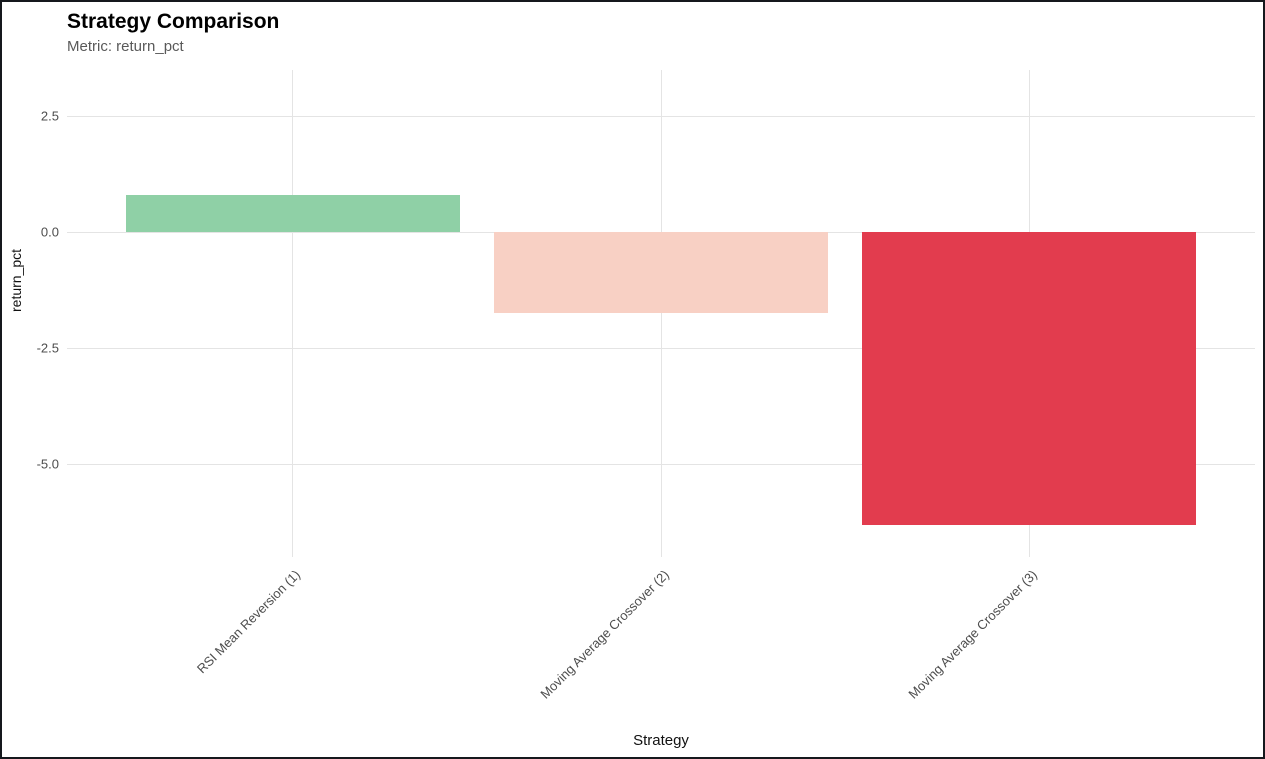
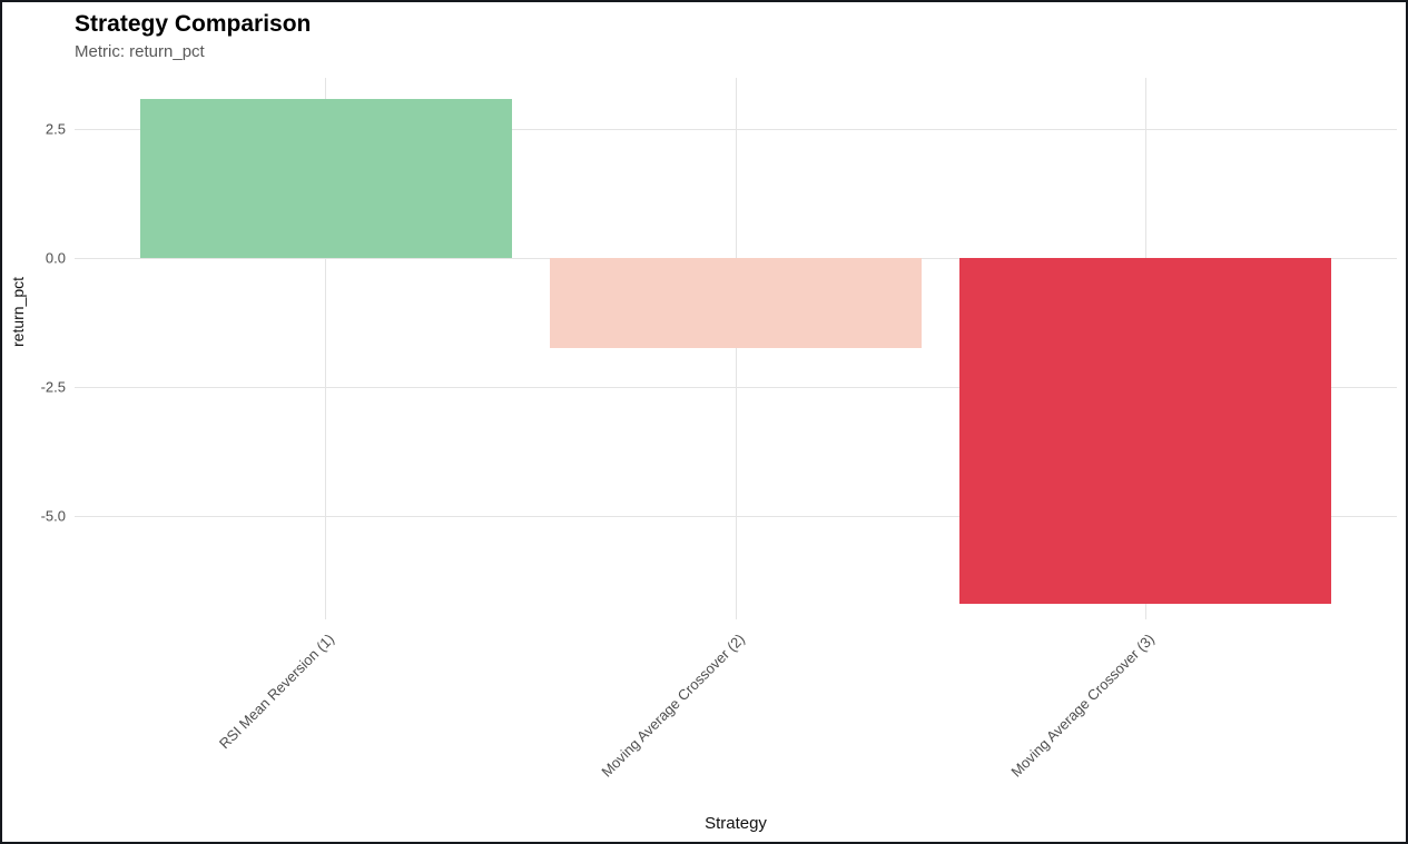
RSI Mean Reversion (1): 0.8 -> 3.1
Moving Average Crossover (3): -6.3 -> -6.7
